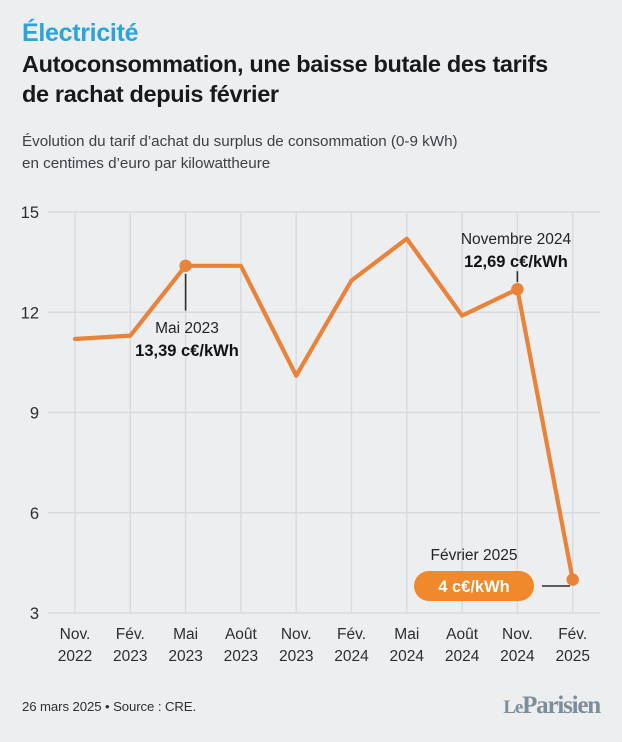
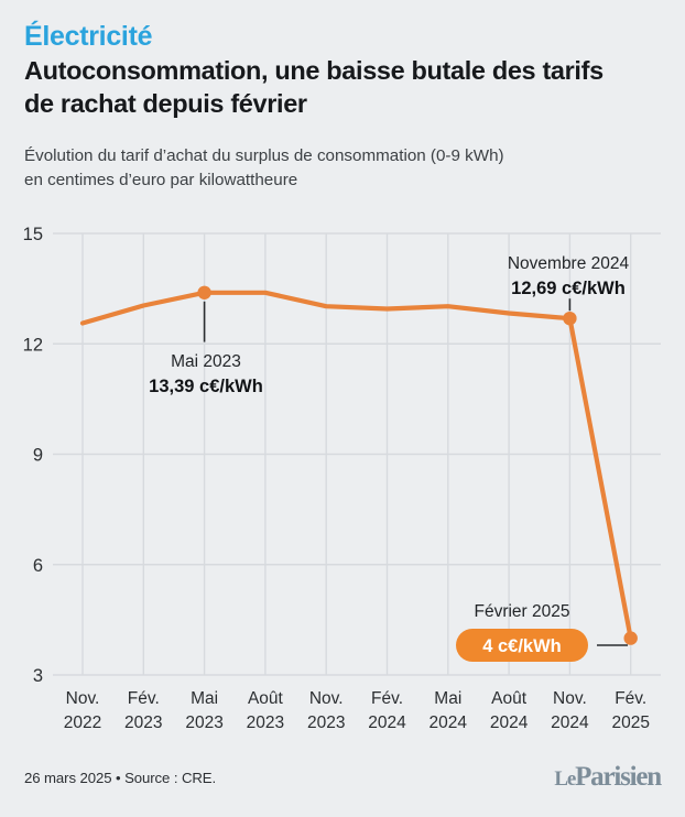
Nov. 2022: 11.2 -> 12.6
Fév. 2023: 11.3 -> 13.0
Nov. 2023: 10.1 -> 13.0
Mai 2024: 14.2 -> 13.0
Août 2024: 11.9 -> 12.8
